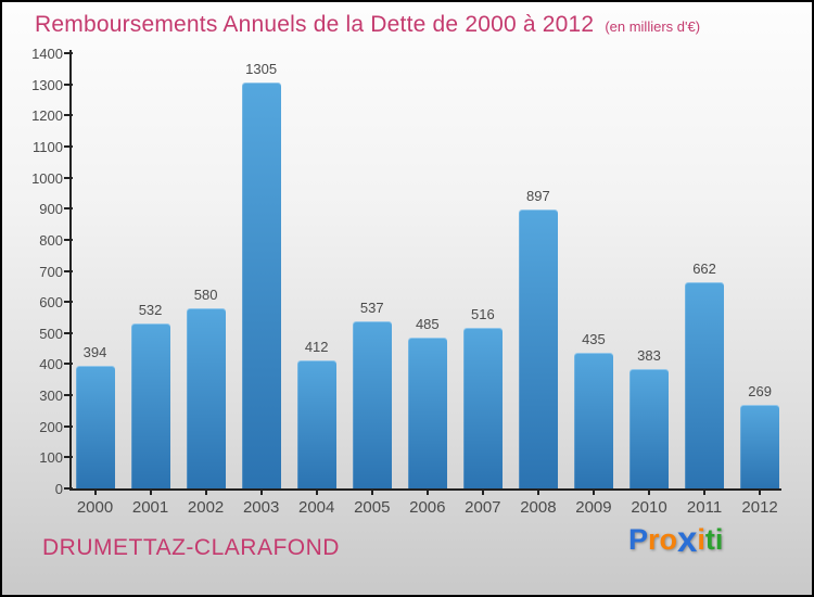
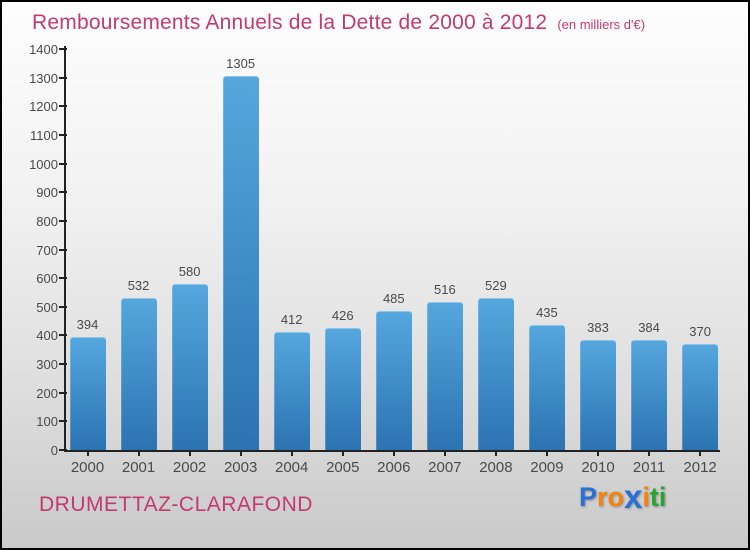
2005: 537 -> 426
2008: 897 -> 529
2011: 662 -> 384
2012: 269 -> 370
